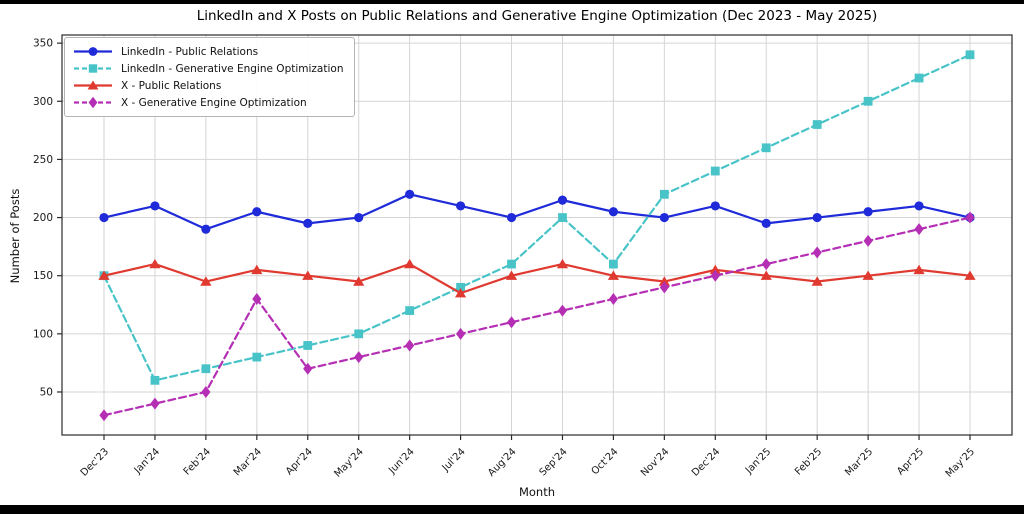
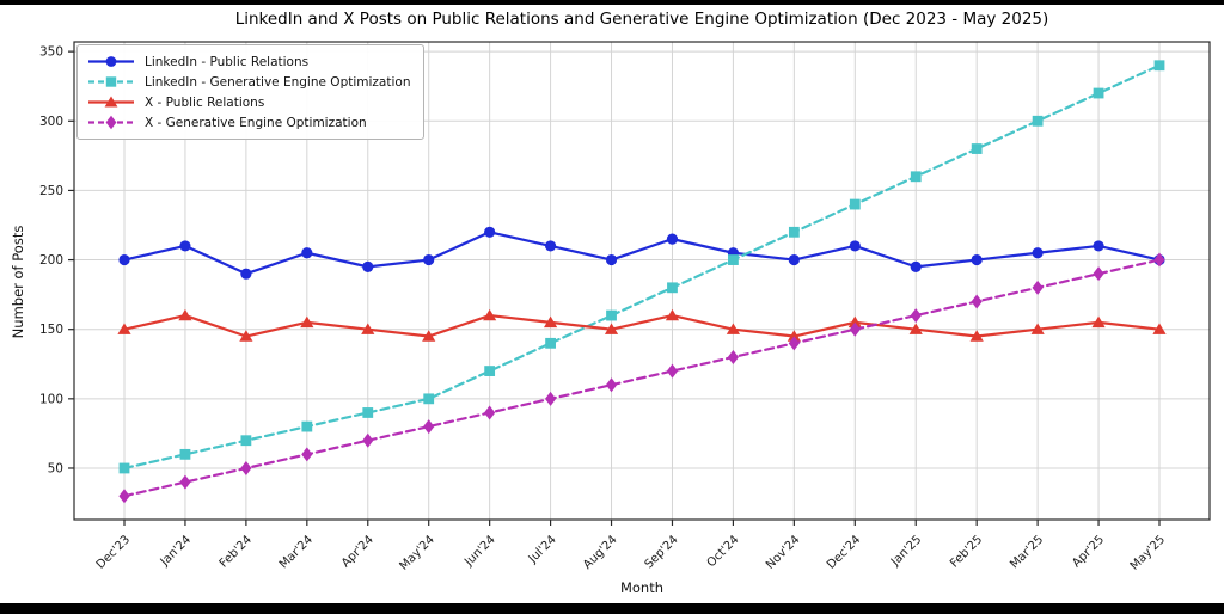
LinkedIn - Generative Engine Optimization/Dec'23: 150 -> 50
X - Generative Engine Optimization/Mar'24: 130 -> 60
X - Public Relations/Jul'24: 135 -> 155
LinkedIn - Generative Engine Optimization/Sep'24: 200 -> 180
LinkedIn - Generative Engine Optimization/Oct'24: 160 -> 200
